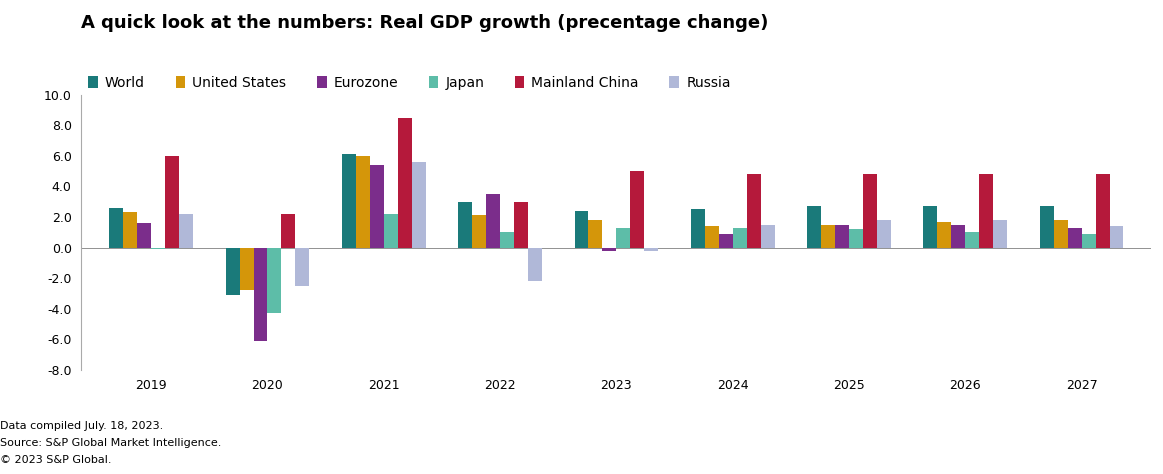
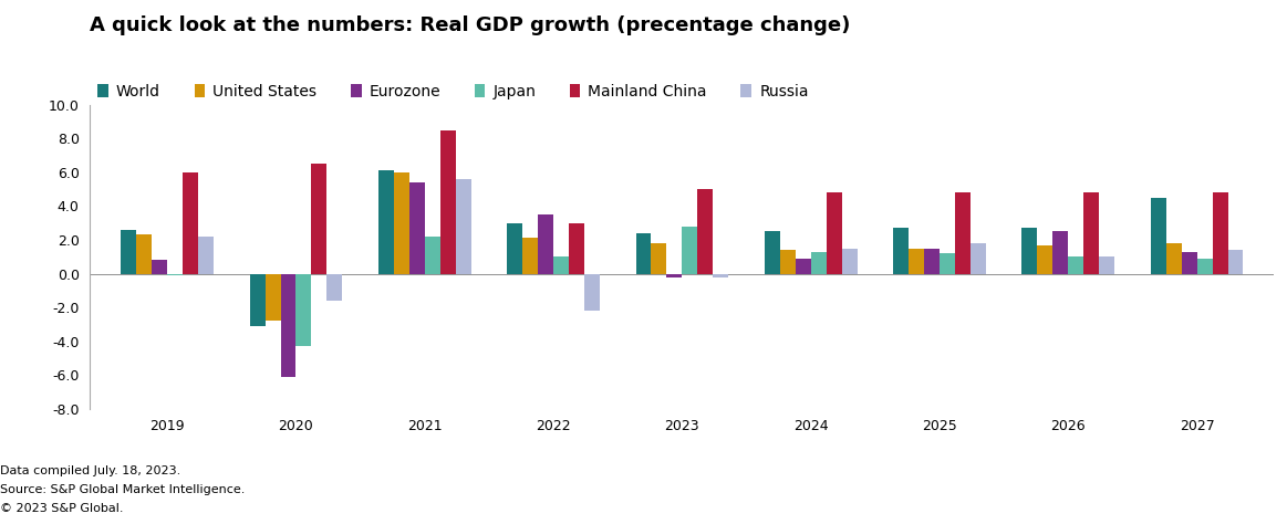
Eurozone/2019: 1.6 -> 0.8
Mainland China/2020: 2.2 -> 6.5
Russia/2020: -2.5 -> -1.6
Japan/2023: 1.3 -> 2.8
Eurozone/2026: 1.5 -> 2.5
Russia/2026: 1.8 -> 1.0
World/2027: 2.7 -> 4.5
